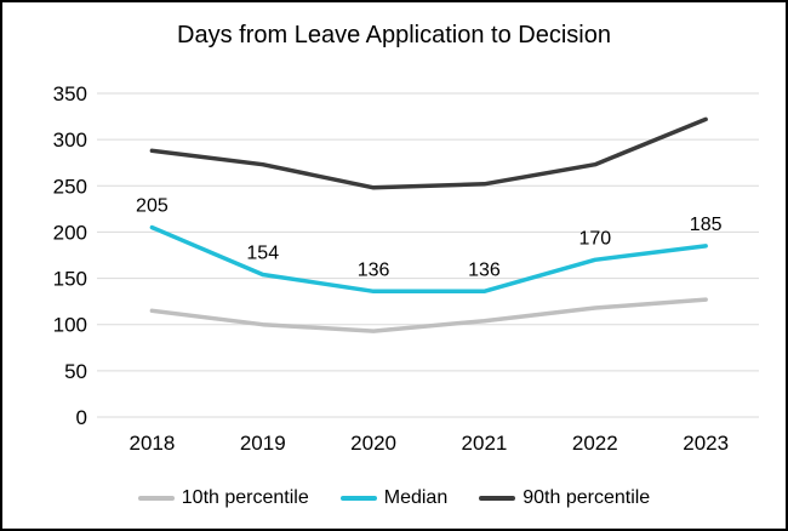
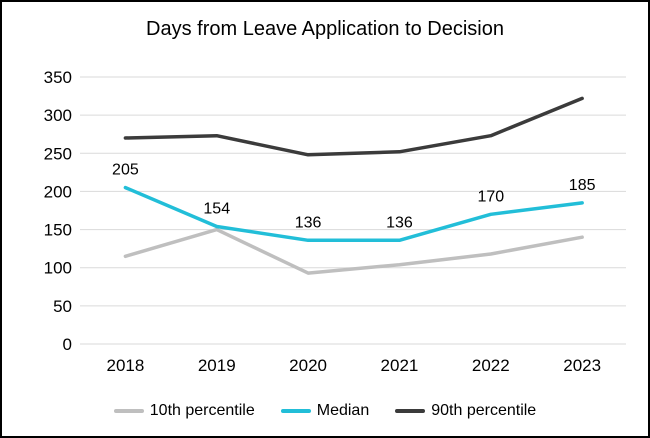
90th percentile/2018: 290 -> 270
10th percentile/2019: 100 -> 150
10th percentile/2023: 130 -> 140
